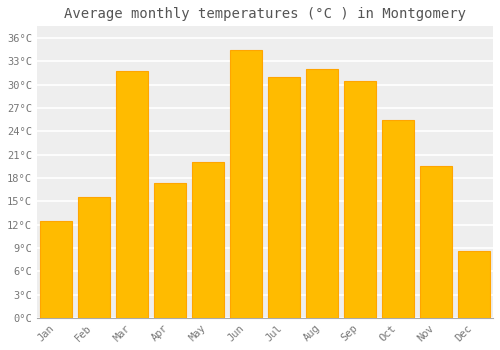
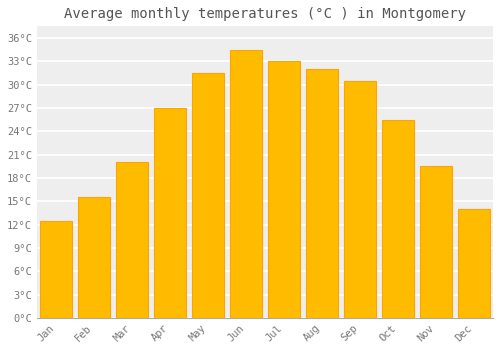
Mar: 31.8°C -> 20.0°C
Apr: 17.4°C -> 27.0°C
May: 20.0°C -> 31.5°C
Jul: 31.0°C -> 33.0°C
Dec: 8.6°C -> 14.0°C
